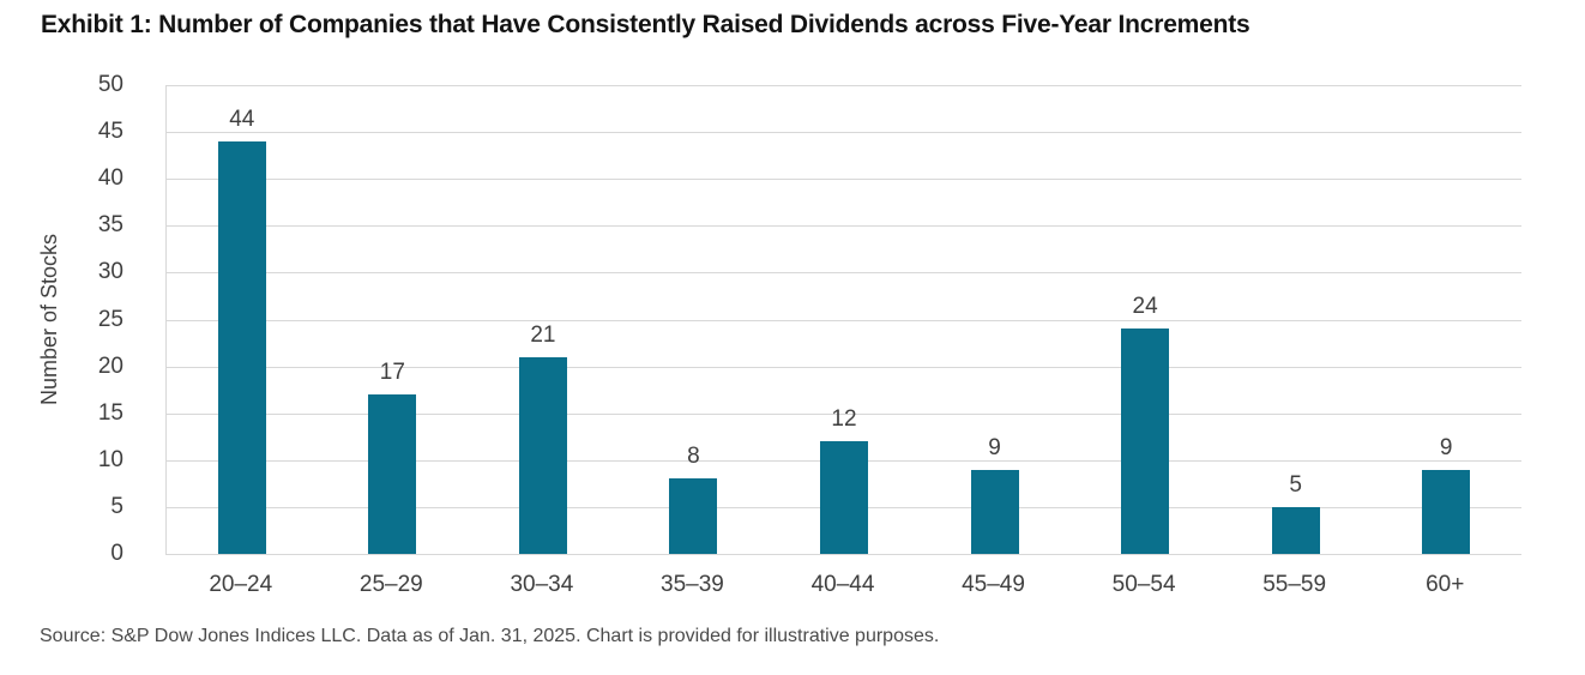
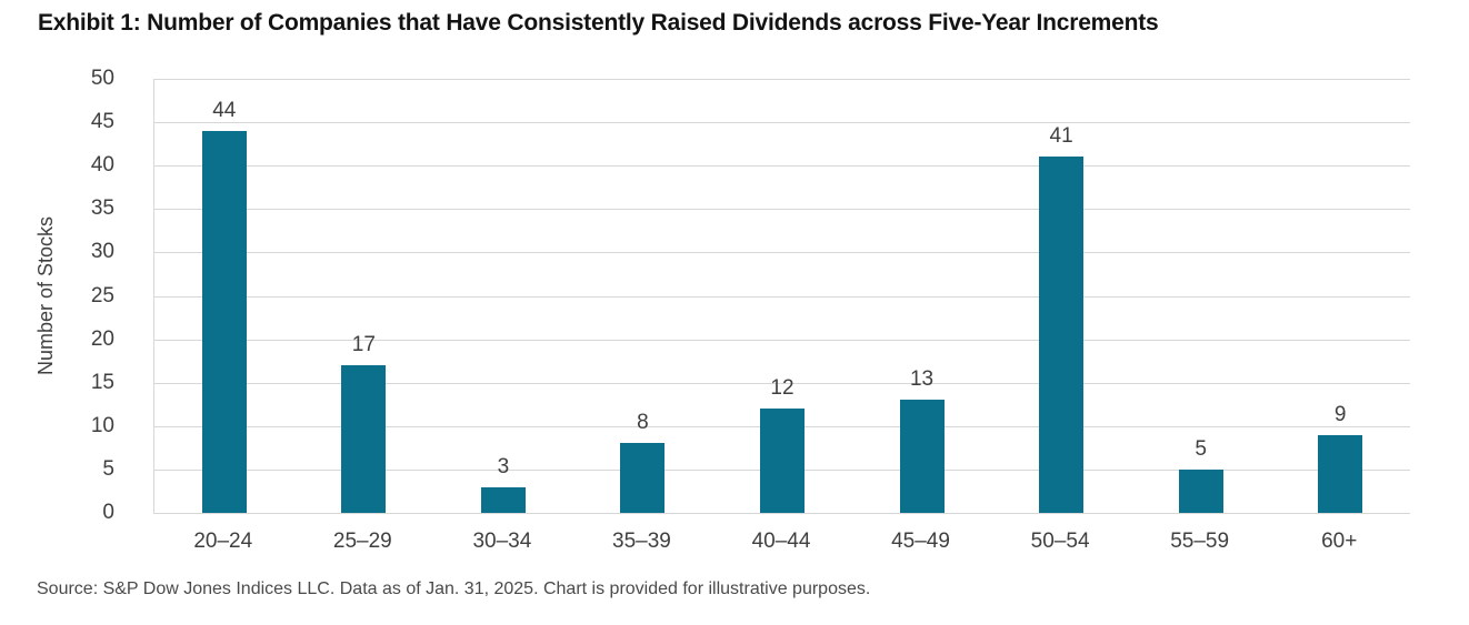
30–34: 21 -> 3
45–49: 9 -> 13
50–54: 24 -> 41
